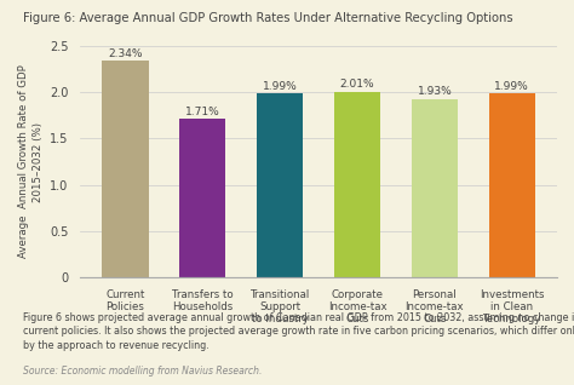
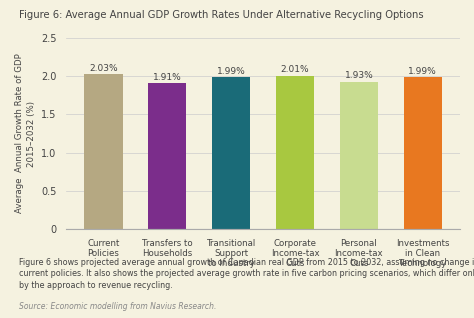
Current Policies: 2.34% -> 2.03%
Transfers to Households: 1.71% -> 1.91%
